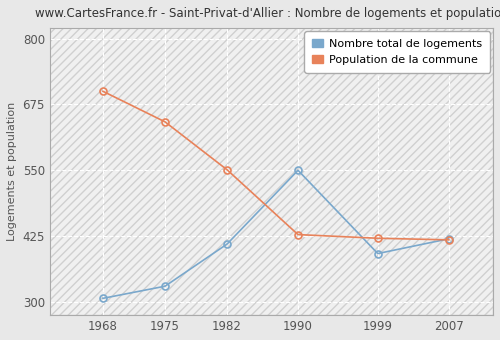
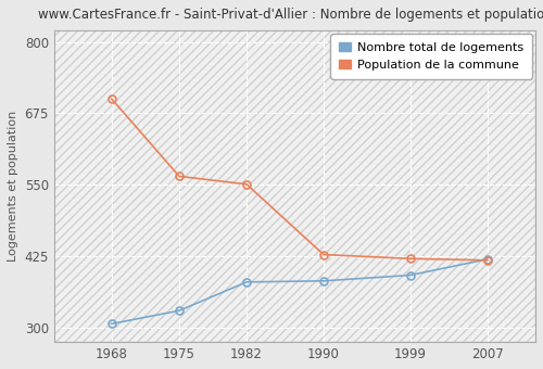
Population de la commune/1975: 642 -> 565
Nombre total de logements/1982: 410 -> 380
Nombre total de logements/1990: 550 -> 382
